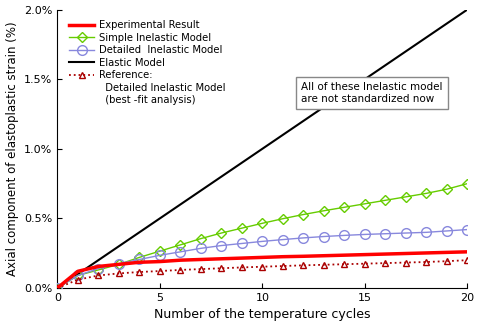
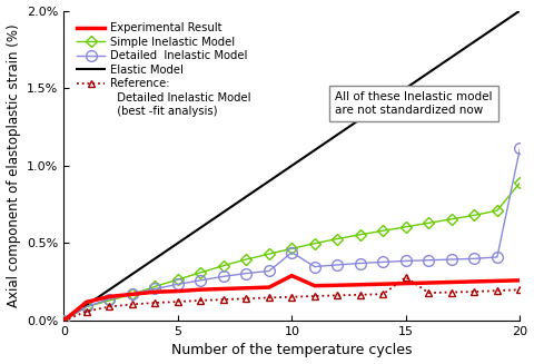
Experimental Result/10: 0.22% -> 0.29%
Detailed Inelastic Model/10: 0.34% -> 0.44%
Reference:/15: 0.17% -> 0.28%
Simple Inelastic Model/20: 0.75% -> 0.89%
Detailed Inelastic Model/20: 0.42% -> 1.11%
